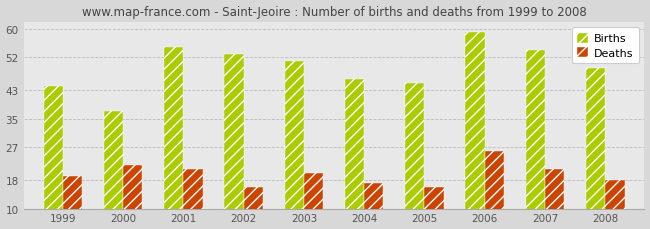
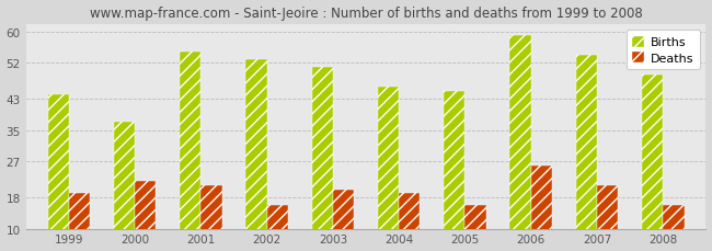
Deaths/2004: 17 -> 19
Deaths/2008: 18 -> 16
